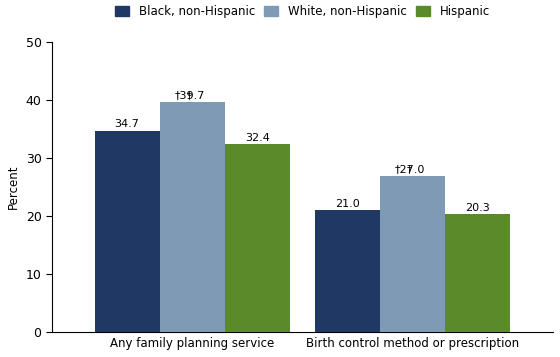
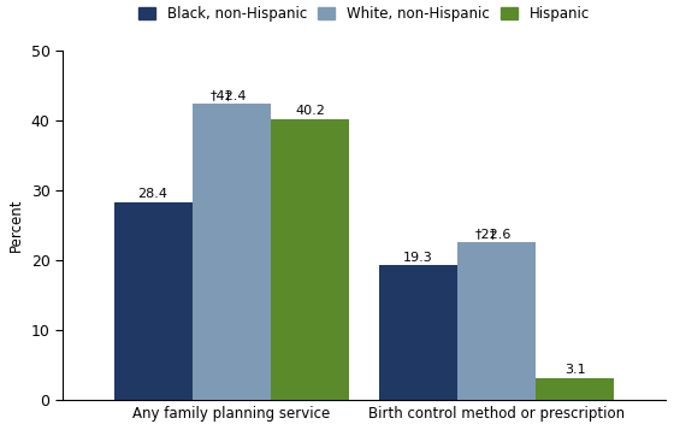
Black, non-Hispanic/Any family planning service: 34.7 -> 28.4
White, non-Hispanic/Any family planning service: 39.7 -> 42.4
Hispanic/Any family planning service: 32.4 -> 40.2
Black, non-Hispanic/Birth control method or prescription: 21.0 -> 19.3
White, non-Hispanic/Birth control method or prescription: 27.0 -> 22.6
Hispanic/Birth control method or prescription: 20.3 -> 3.1
